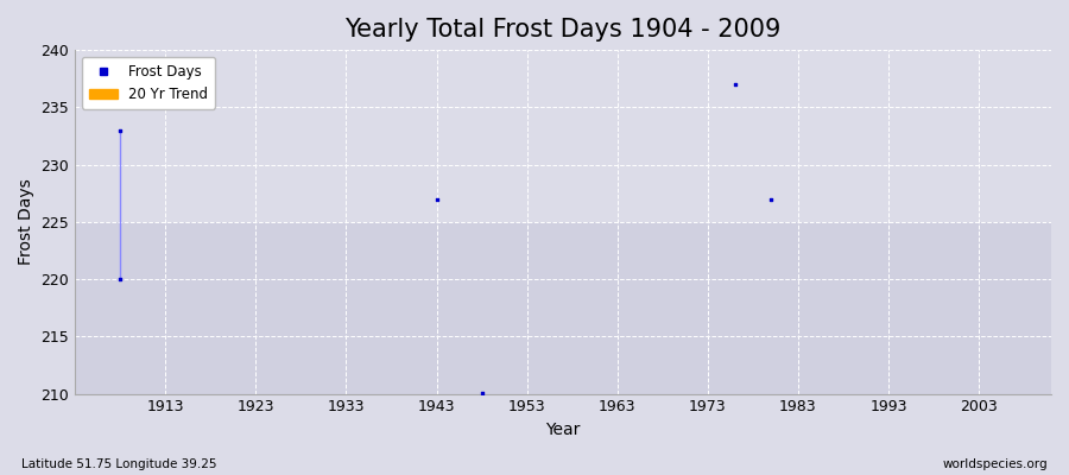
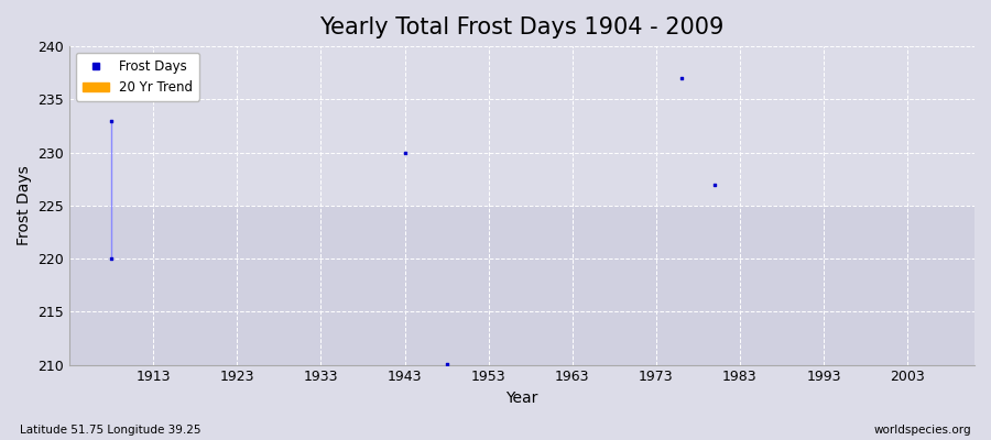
1943: 227.0 -> 230.0
